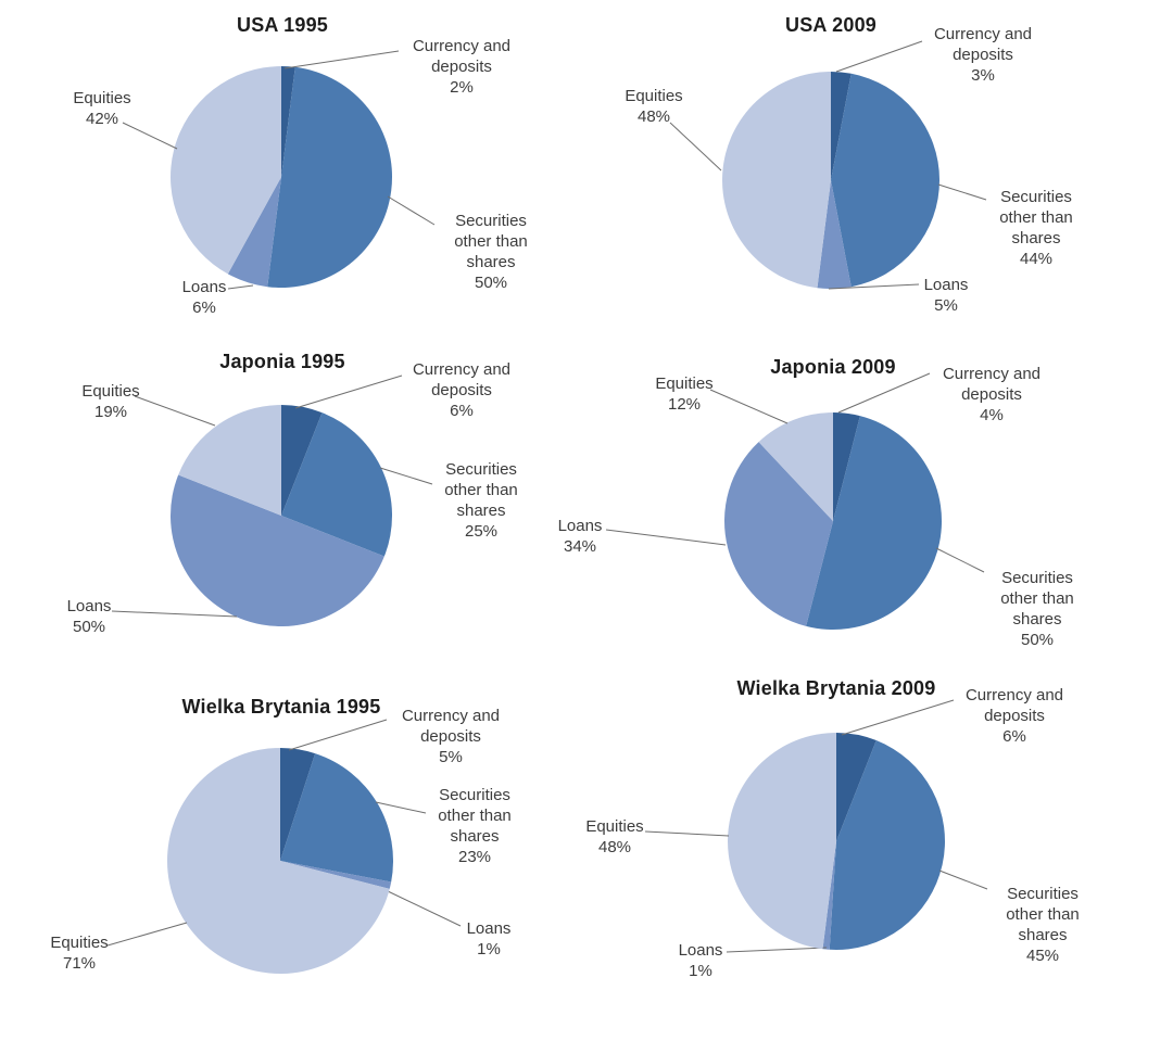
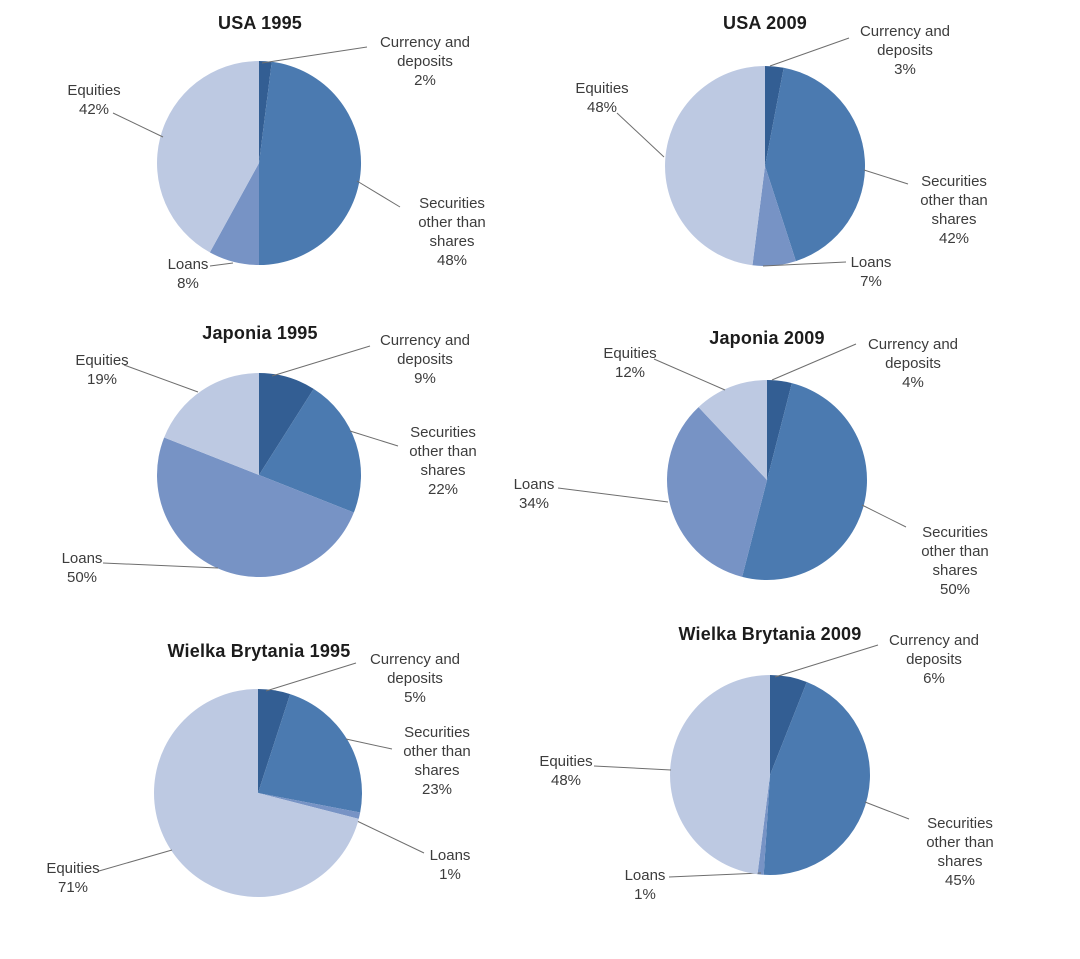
USA 1995/Securities other than shares: 50% -> 48%
USA 1995/Loans: 6% -> 8%
USA 2009/Securities other than shares: 44% -> 42%
USA 2009/Loans: 5% -> 7%
Japonia 1995/Currency and deposits: 6% -> 9%
Japonia 1995/Securities other than shares: 25% -> 22%
